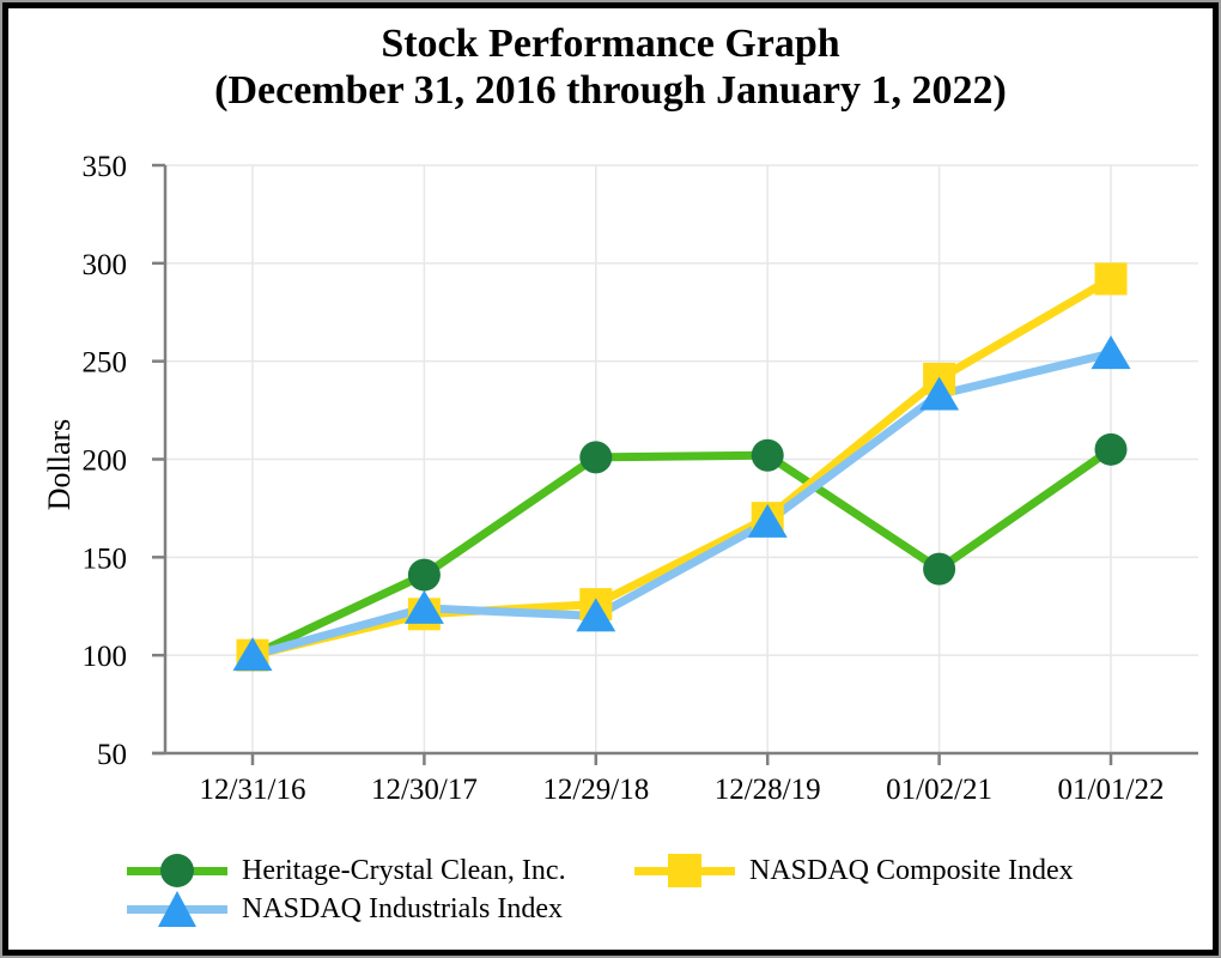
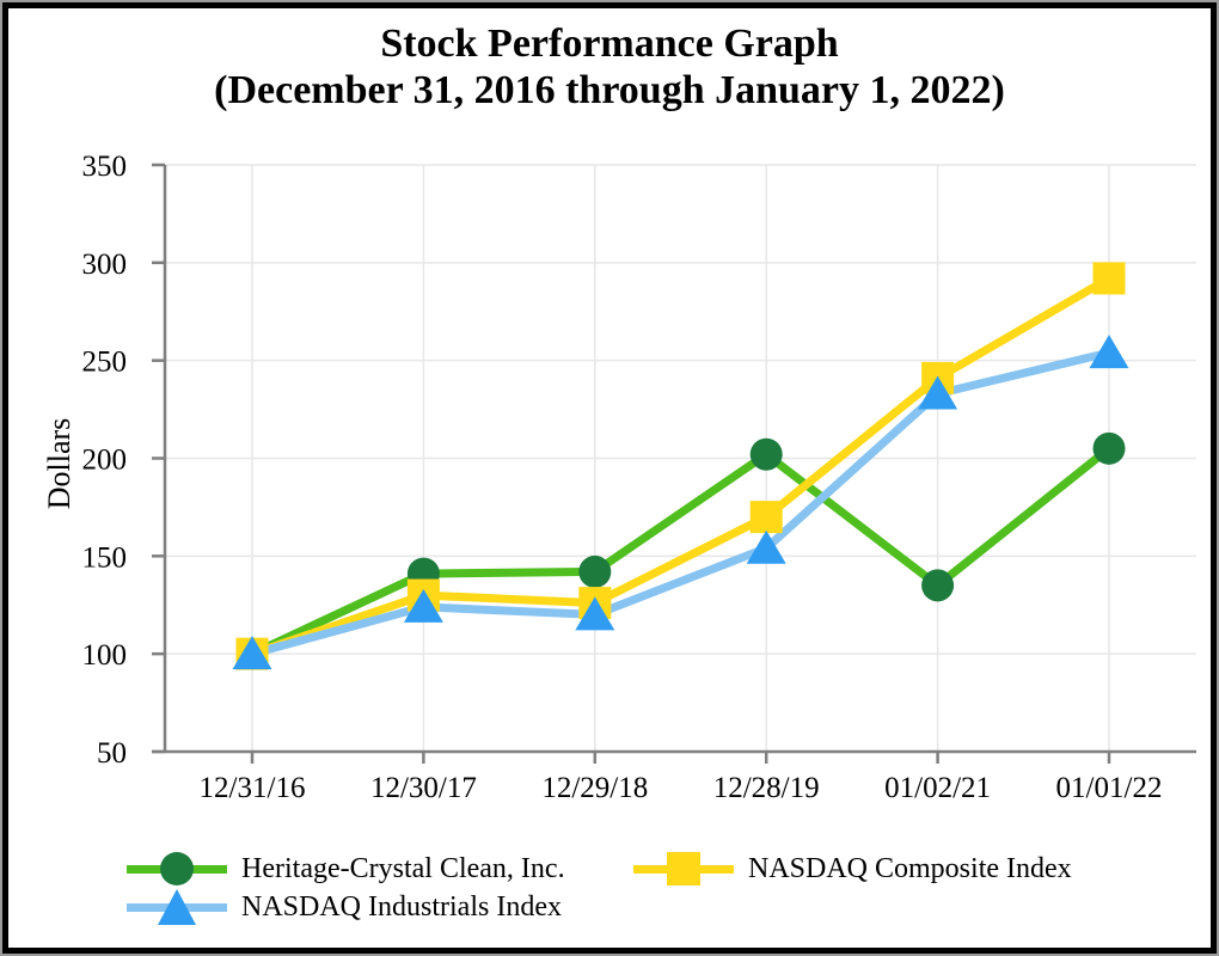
NASDAQ Composite Index/12/30/17: 121 -> 130
Heritage-Crystal Clean, Inc./12/29/18: 201 -> 142
NASDAQ Industrials Index/12/28/19: 168 -> 154
Heritage-Crystal Clean, Inc./01/02/21: 144 -> 135
